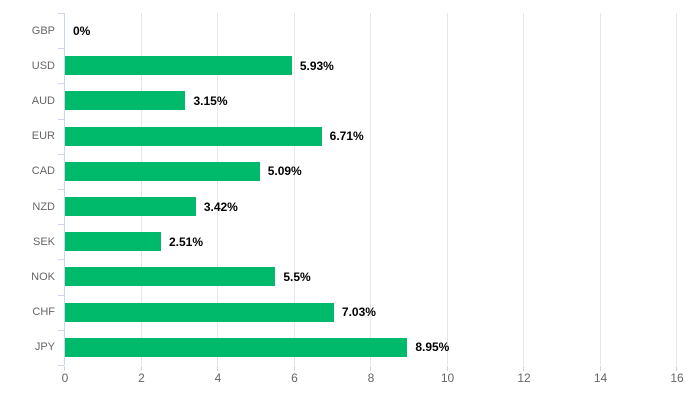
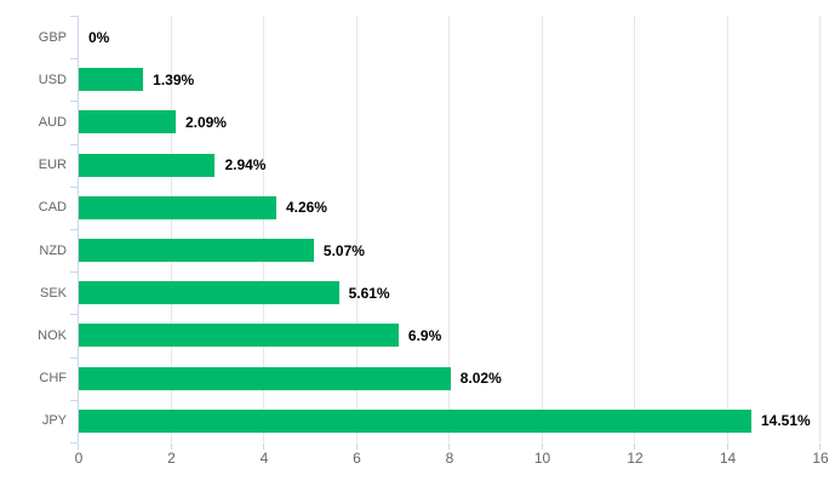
USD: 5.93% -> 1.39%
AUD: 3.15% -> 2.09%
EUR: 6.71% -> 2.94%
CAD: 5.09% -> 4.26%
NZD: 3.42% -> 5.07%
SEK: 2.51% -> 5.61%
NOK: 5.5% -> 6.9%
CHF: 7.03% -> 8.02%
JPY: 8.95% -> 14.51%
